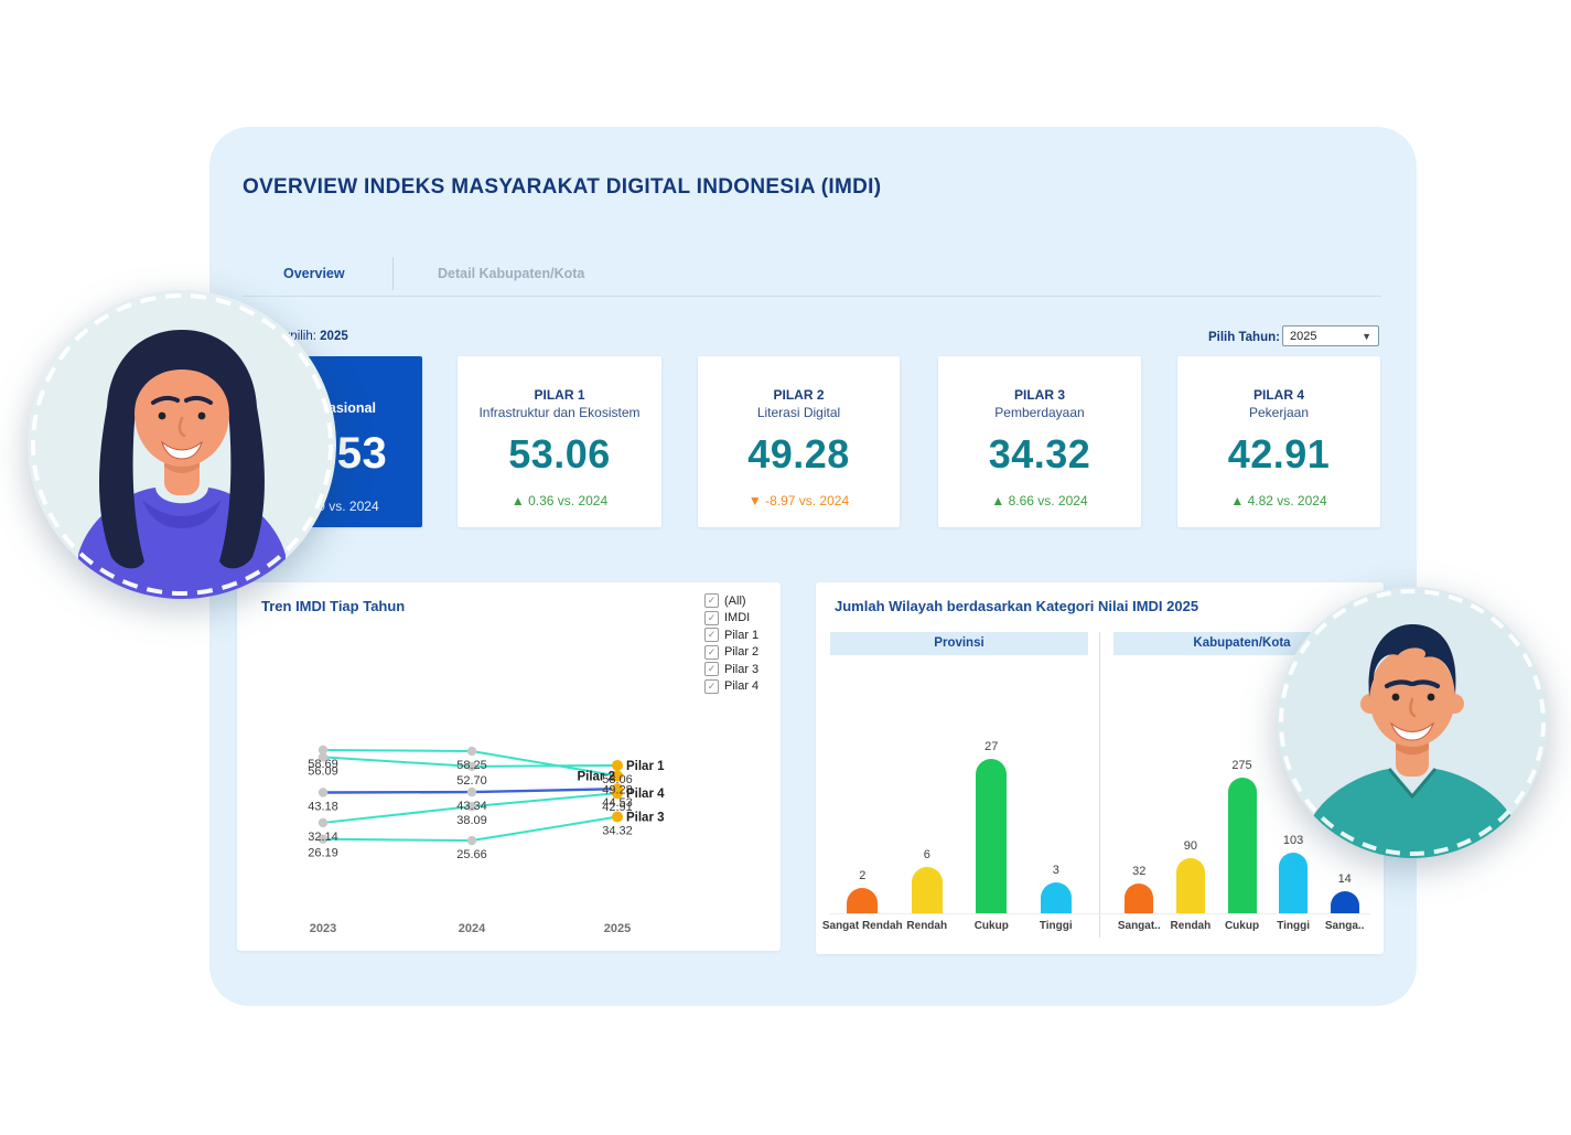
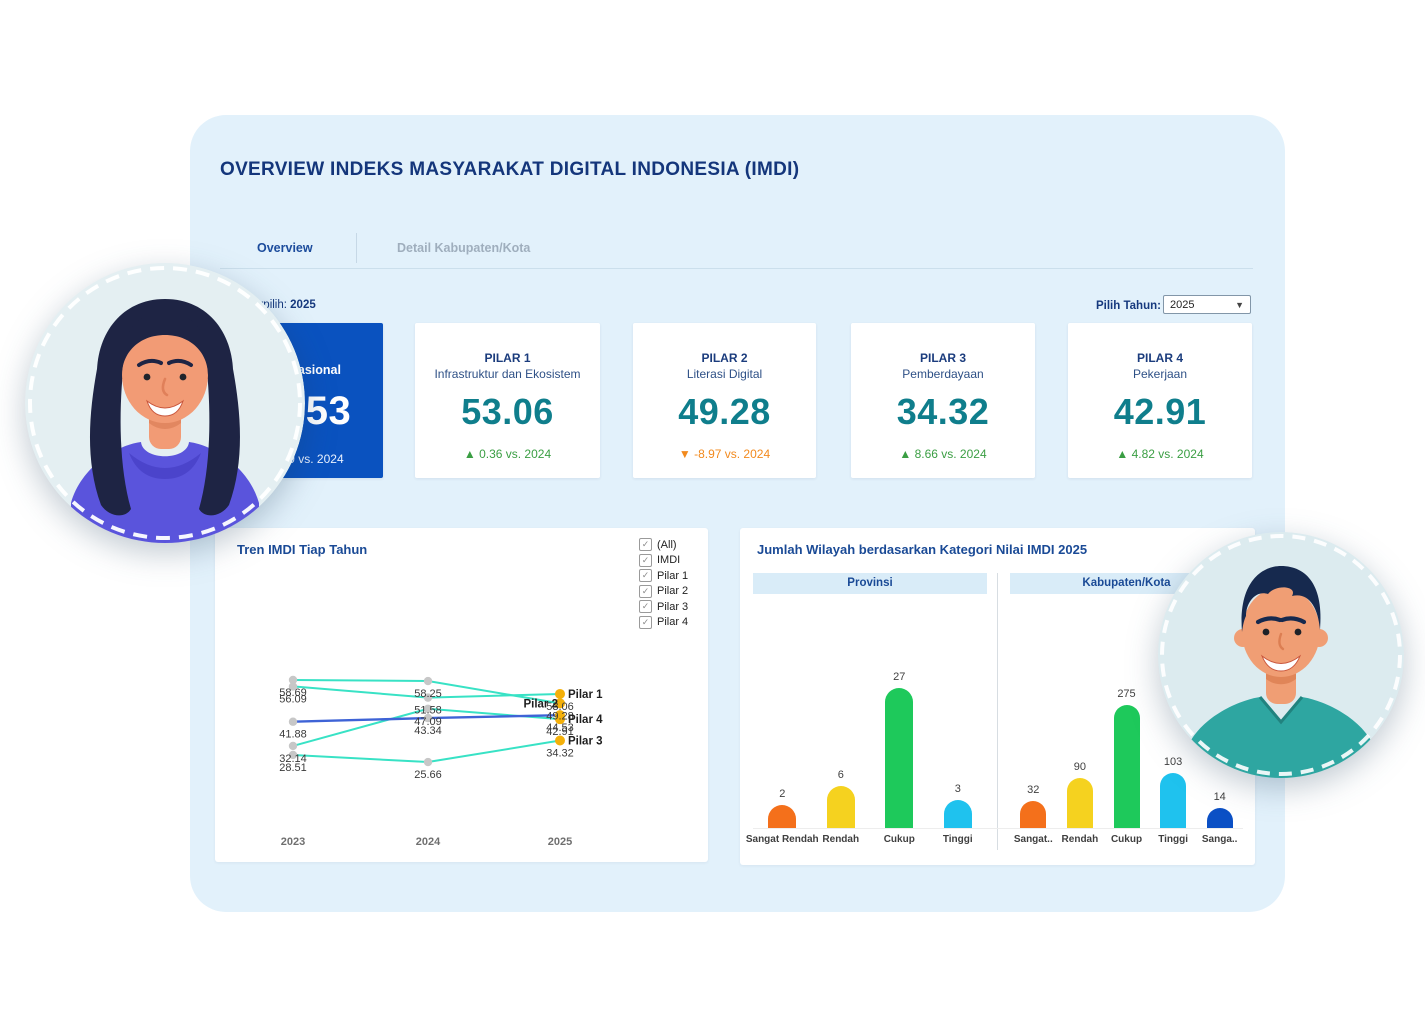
Tren IMDI Tiap Tahun/Pilar 3/2023: 26.19 -> 28.51
Tren IMDI Tiap Tahun/IMDI/2023: 43.18 -> 41.88
Tren IMDI Tiap Tahun/Pilar 1/2024: 52.70 -> 51.58
Tren IMDI Tiap Tahun/Pilar 4/2024: 38.09 -> 47.09
